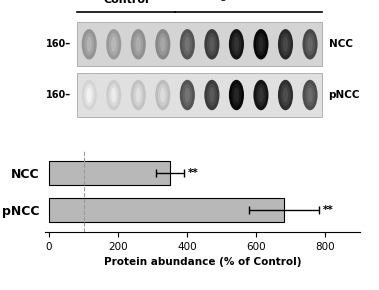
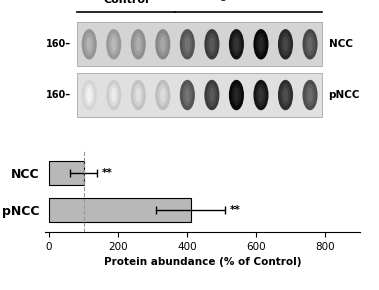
NCC: 350 -> 100
pNCC: 680 -> 410
